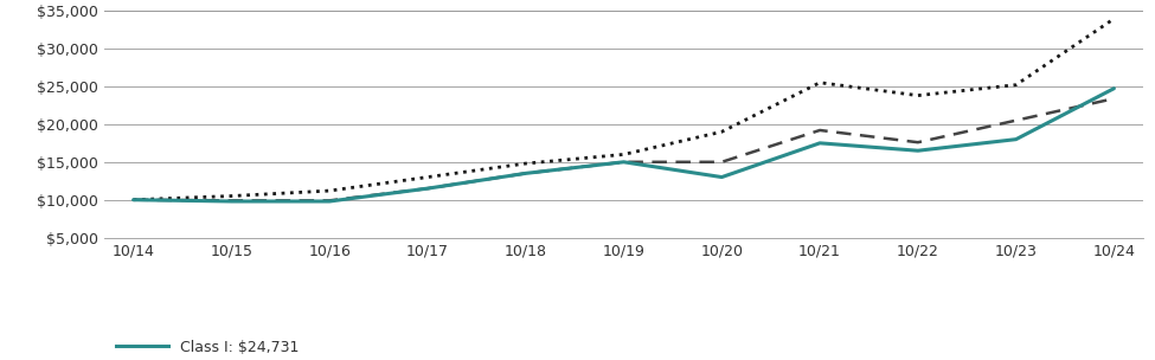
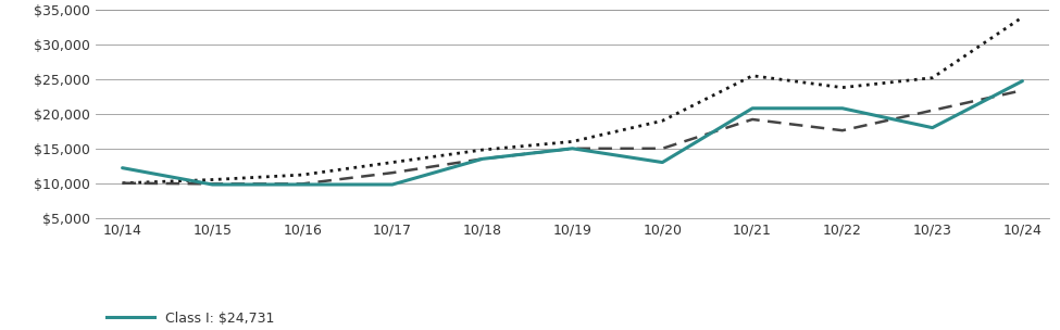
Class I: $24,731/10/14: $10,000 -> $12,200
Class I: $24,731/10/17: $11,500 -> $9,800
Class I: $24,731/10/21: $17,500 -> $20,800
Class I: $24,731/10/22: $16,500 -> $20,800
